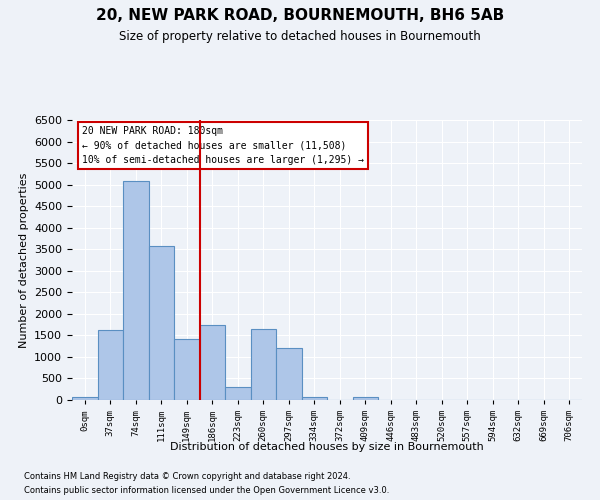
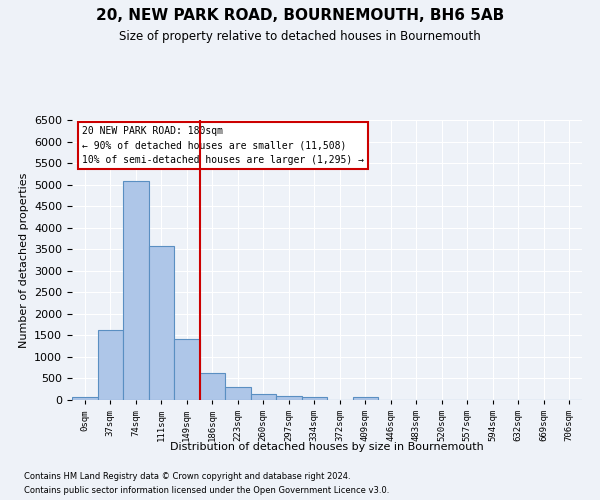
186sqm: 1750 -> 620
260sqm: 1650 -> 150
297sqm: 1200 -> 100
